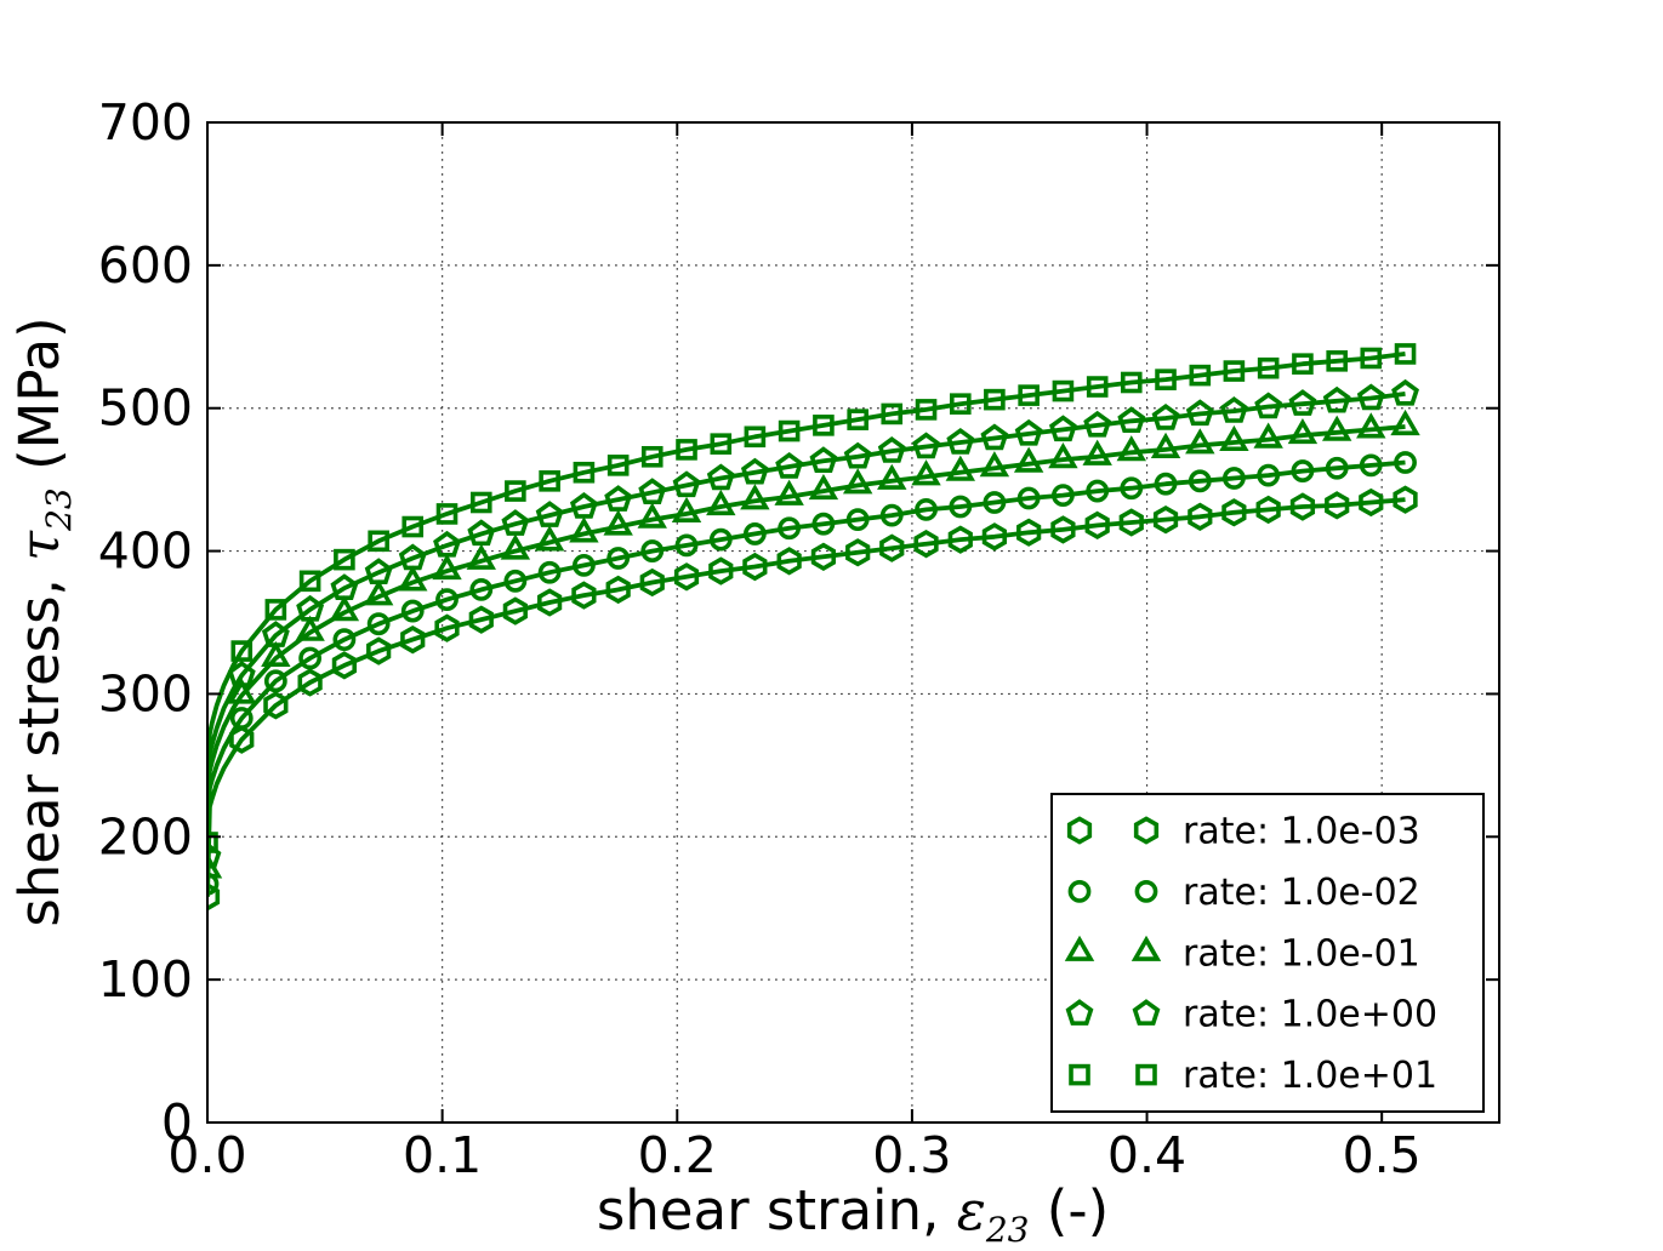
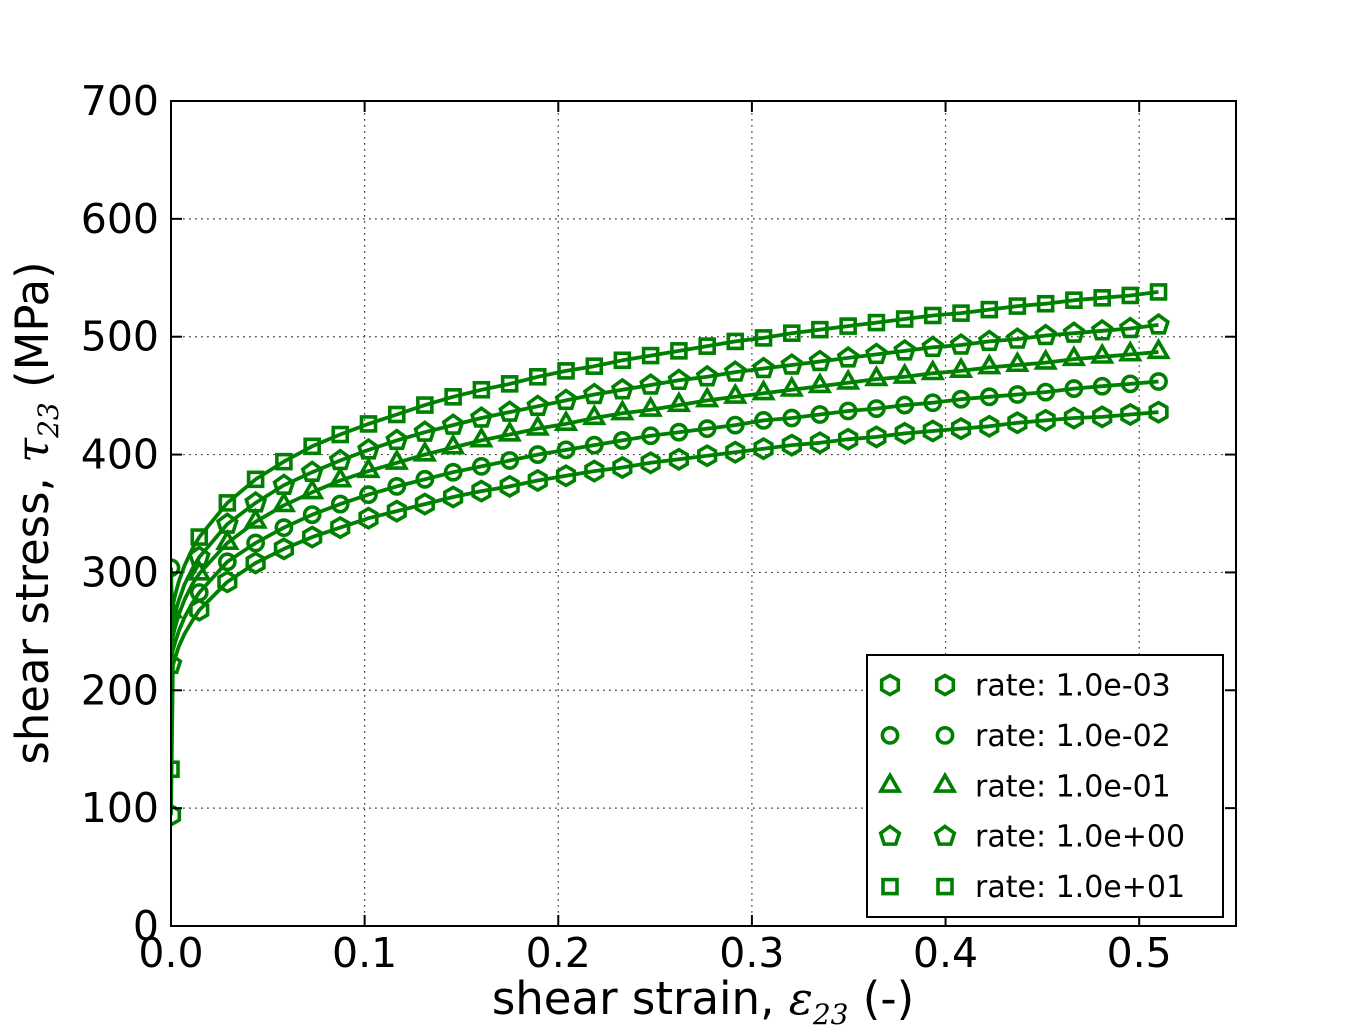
rate: 1.0e-03/0.0: 158 -> 94
rate: 1.0e-02/0.0: 167 -> 304
rate: 1.0e-01/0.0: 177 -> 267
rate: 1.0e+00/0.0: 186 -> 222
rate: 1.0e+01/0.0: 196 -> 133
